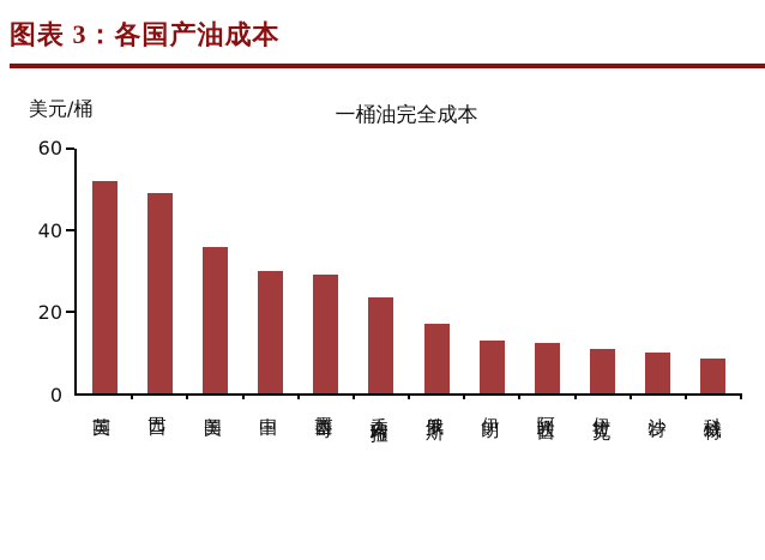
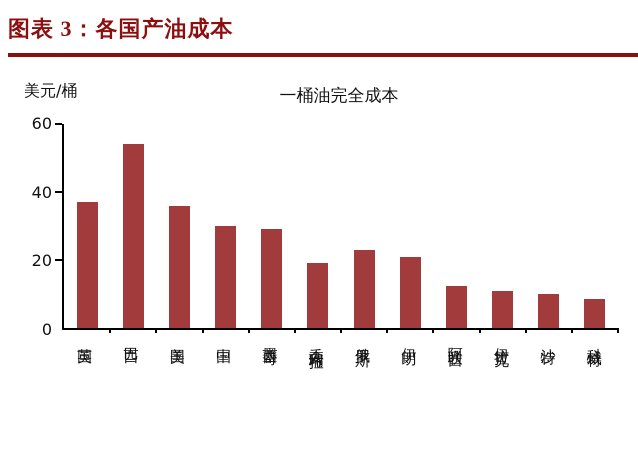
英国: 52 -> 37
巴西: 49 -> 54
委内瑞拉: 24 -> 19
俄罗斯: 17 -> 23
伊朗: 13 -> 21
